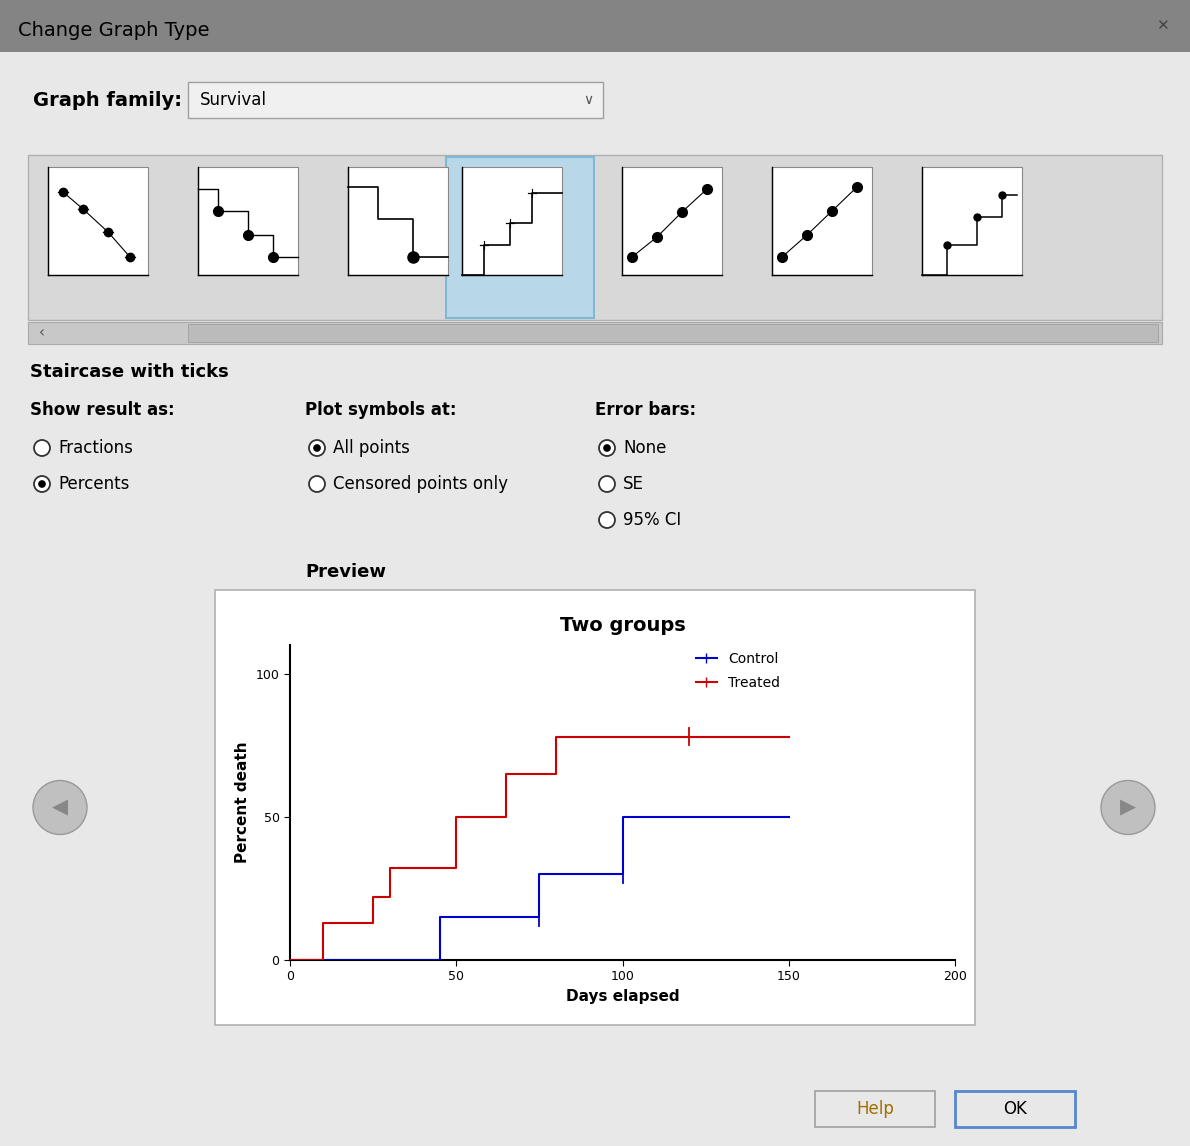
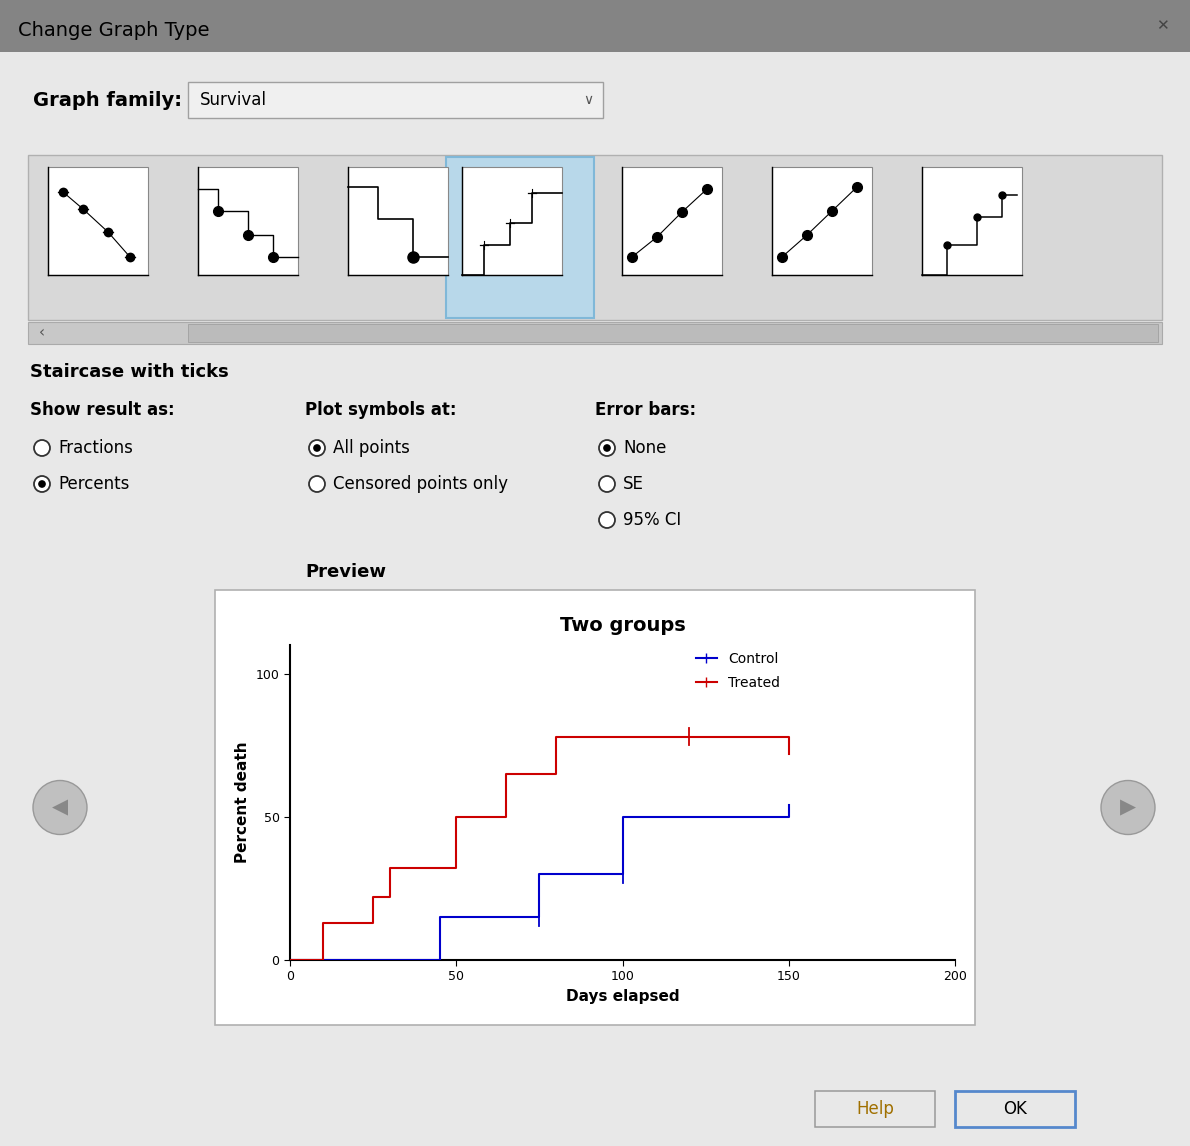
Two groups/Control/150: 50 -> 54
Two groups/Treated/150: 78 -> 72
